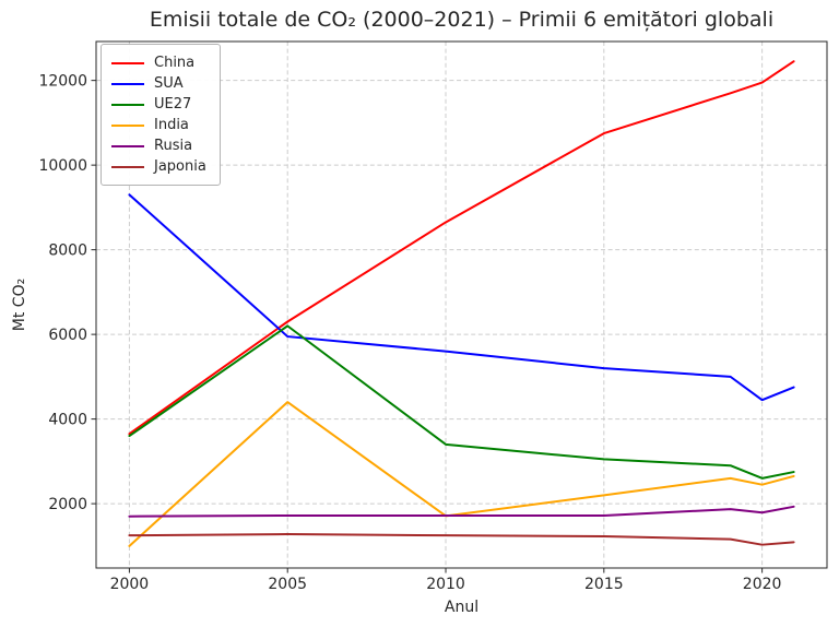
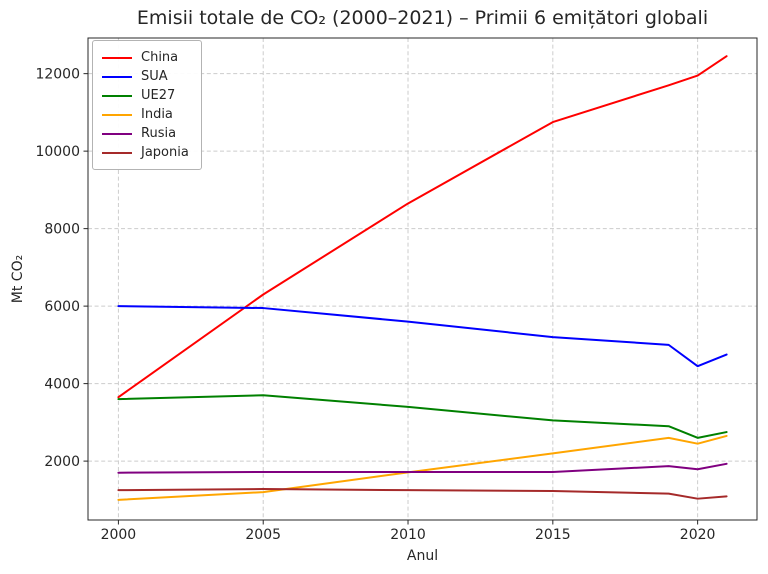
SUA/2000: 9300 -> 6000
UE27/2005: 6200 -> 3700
India/2005: 4400 -> 1200
